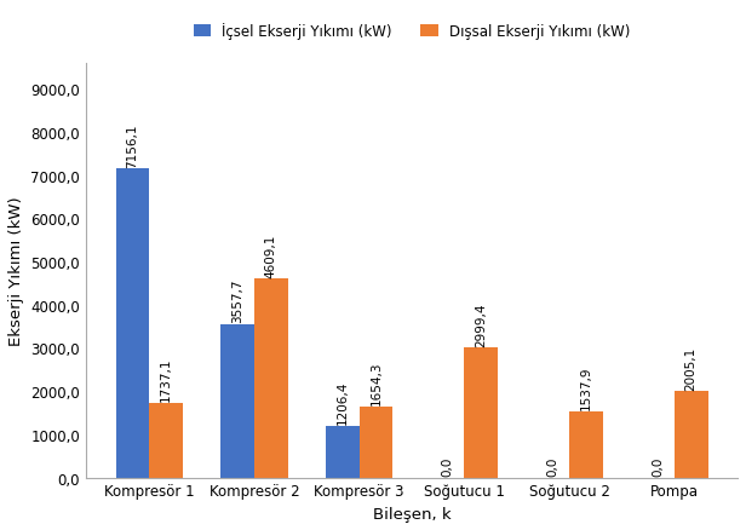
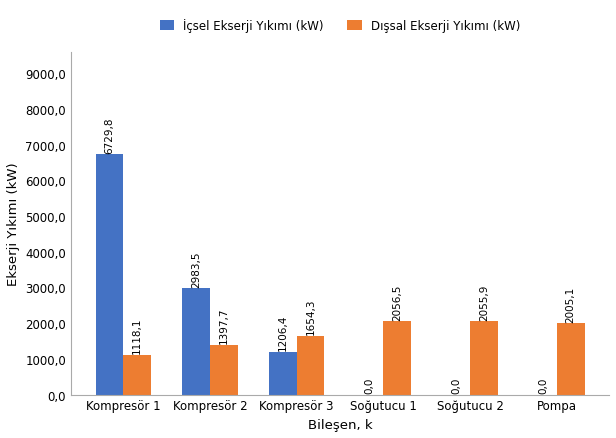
İçsel Ekserji Yıkımı (kW)/Kompresör 1: 7156,1 -> 6729,8
Dışsal Ekserji Yıkımı (kW)/Kompresör 1: 1737,1 -> 1118,1
İçsel Ekserji Yıkımı (kW)/Kompresör 2: 3557,7 -> 2983,5
Dışsal Ekserji Yıkımı (kW)/Kompresör 2: 4609,1 -> 1397,7
Dışsal Ekserji Yıkımı (kW)/Soğutucu 1: 2999,4 -> 2056,5
Dışsal Ekserji Yıkımı (kW)/Soğutucu 2: 1537,9 -> 2055,9
